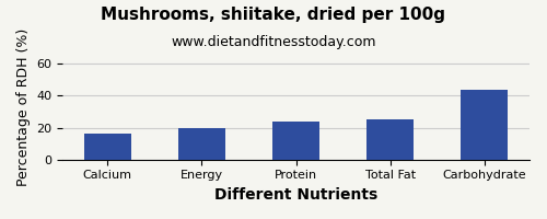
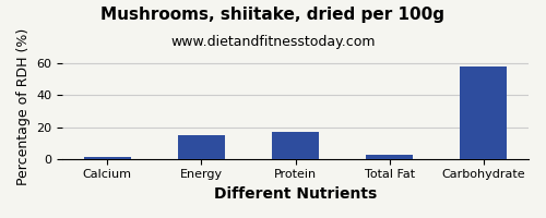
Calcium: 16 -> 1
Energy: 20 -> 15
Protein: 24 -> 17
Total Fat: 25 -> 2
Carbohydrate: 44 -> 58
